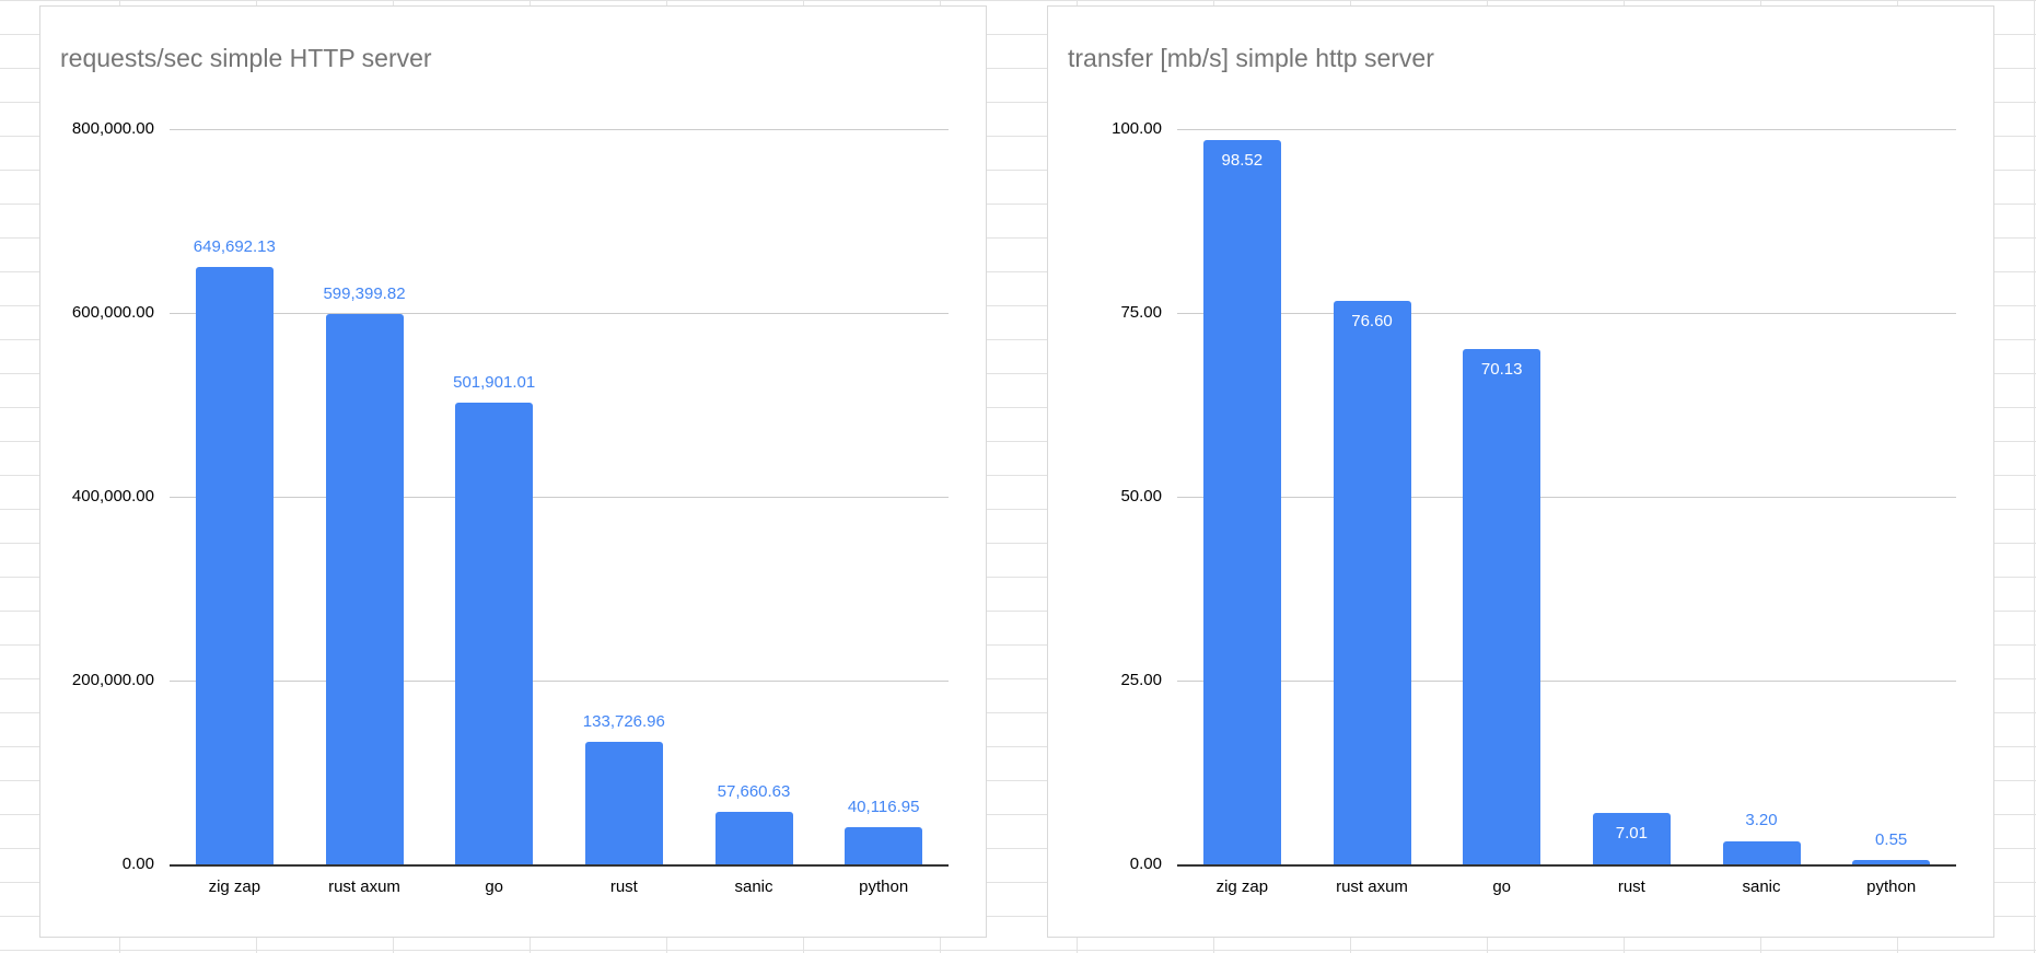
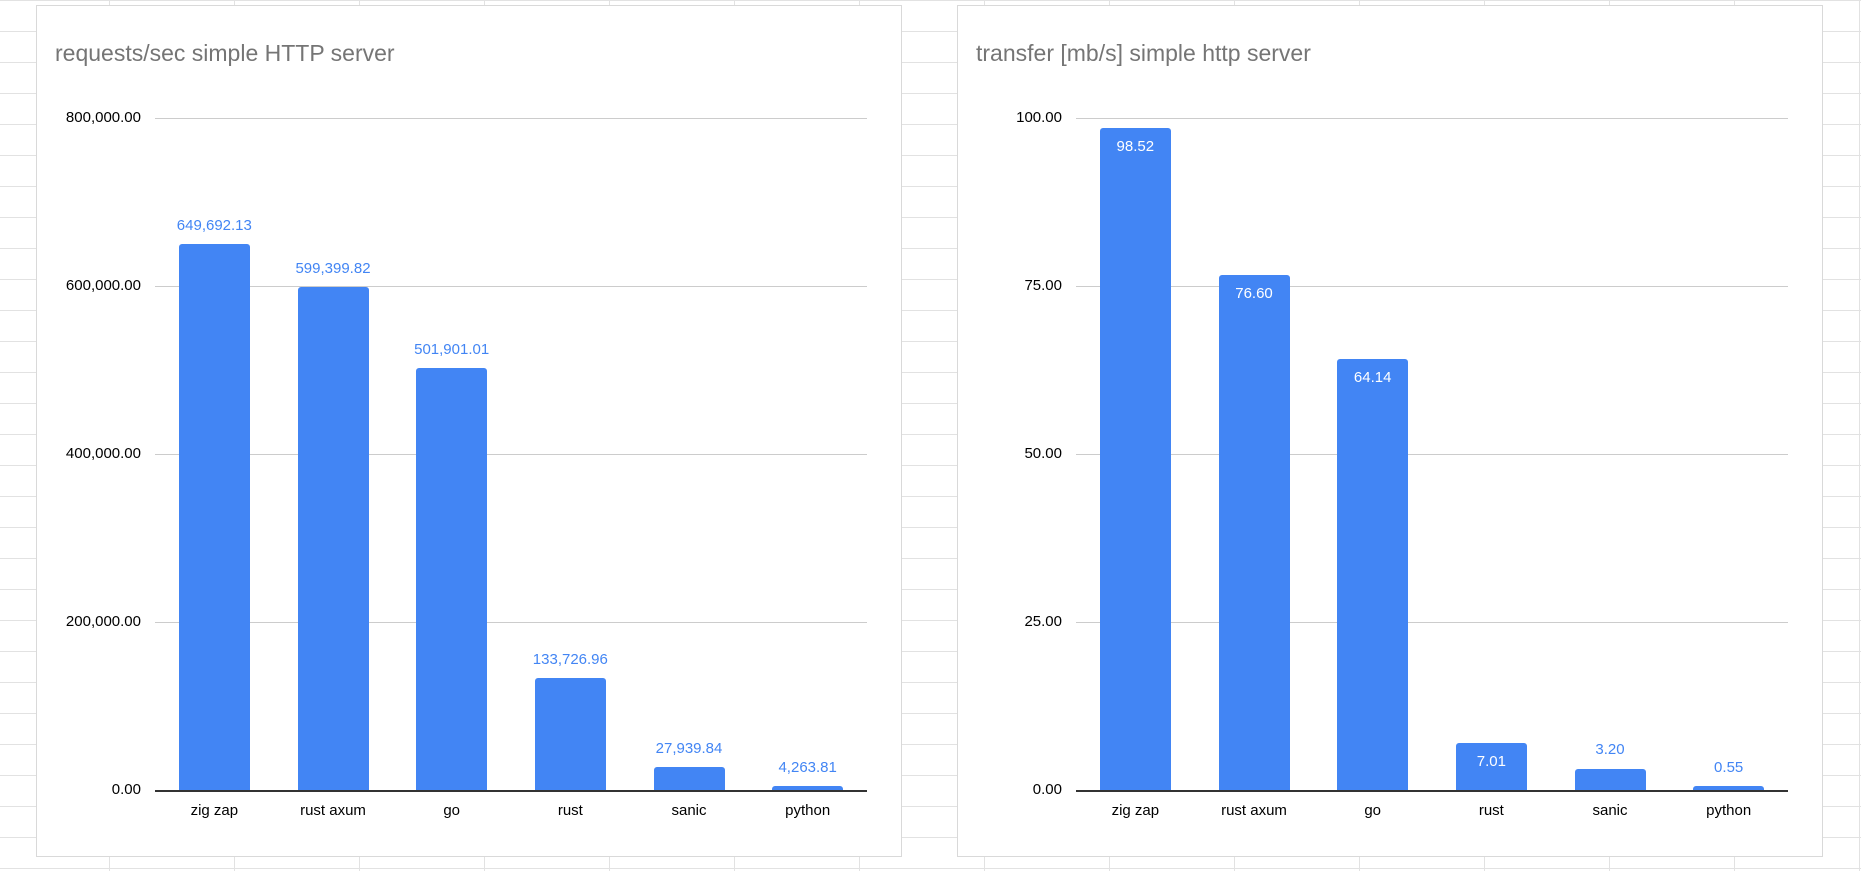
requests/sec simple HTTP server/sanic: 57,660.63 -> 27,939.84
requests/sec simple HTTP server/python: 40,116.95 -> 4,263.81
transfer [mb/s] simple http server/go: 70.13 -> 64.14
